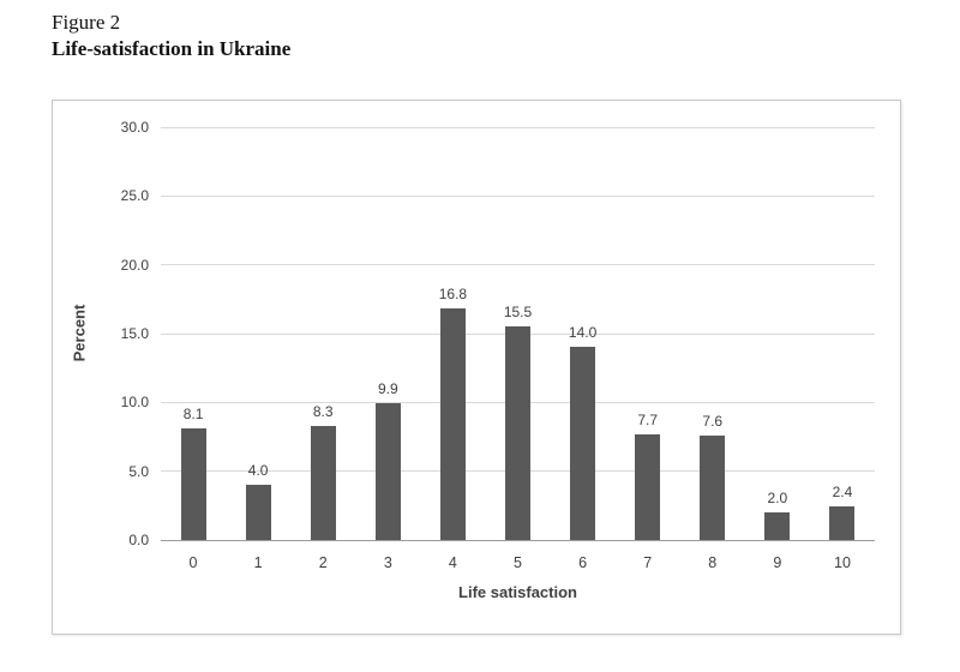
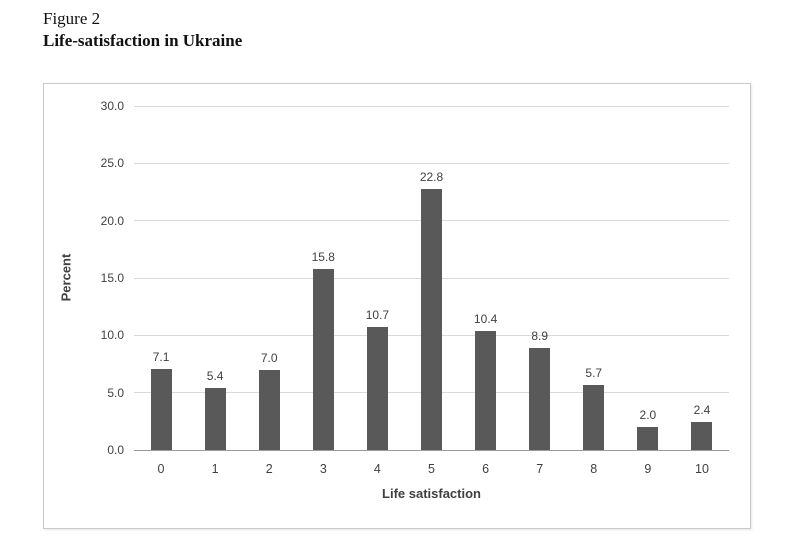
0: 8.1 -> 7.1
1: 4.0 -> 5.4
2: 8.3 -> 7.0
3: 9.9 -> 15.8
4: 16.8 -> 10.7
5: 15.5 -> 22.8
6: 14.0 -> 10.4
7: 7.7 -> 8.9
8: 7.6 -> 5.7
